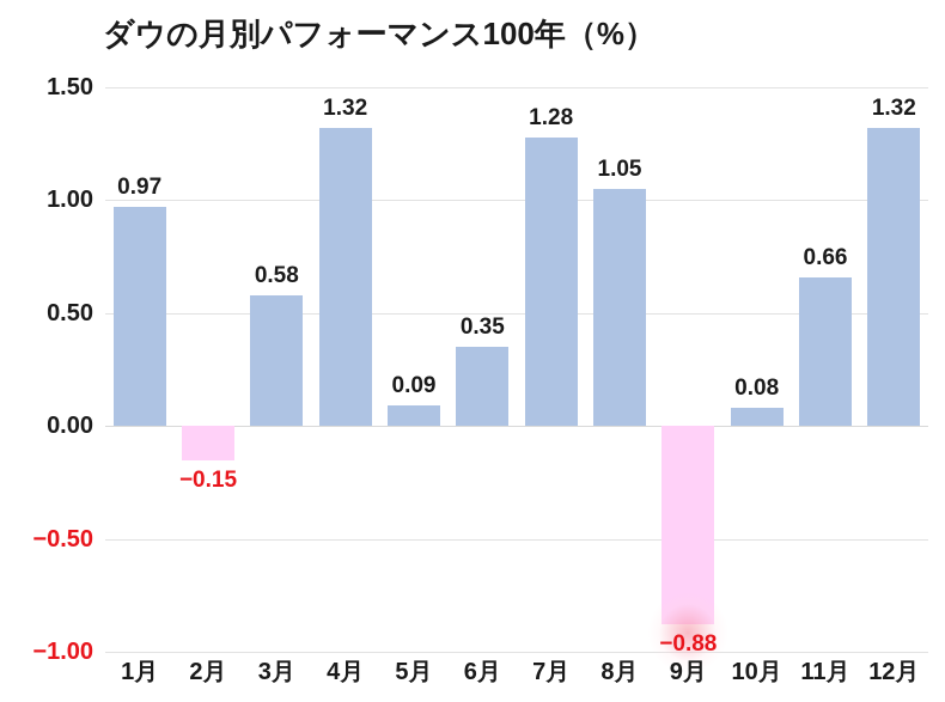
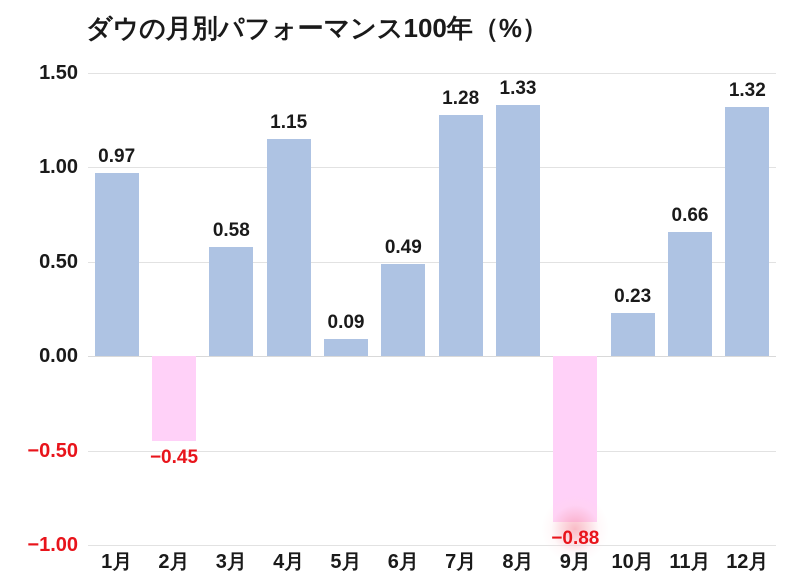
2月: −0.15 -> −0.45
4月: 1.32 -> 1.15
6月: 0.35 -> 0.49
8月: 1.05 -> 1.33
10月: 0.08 -> 0.23
